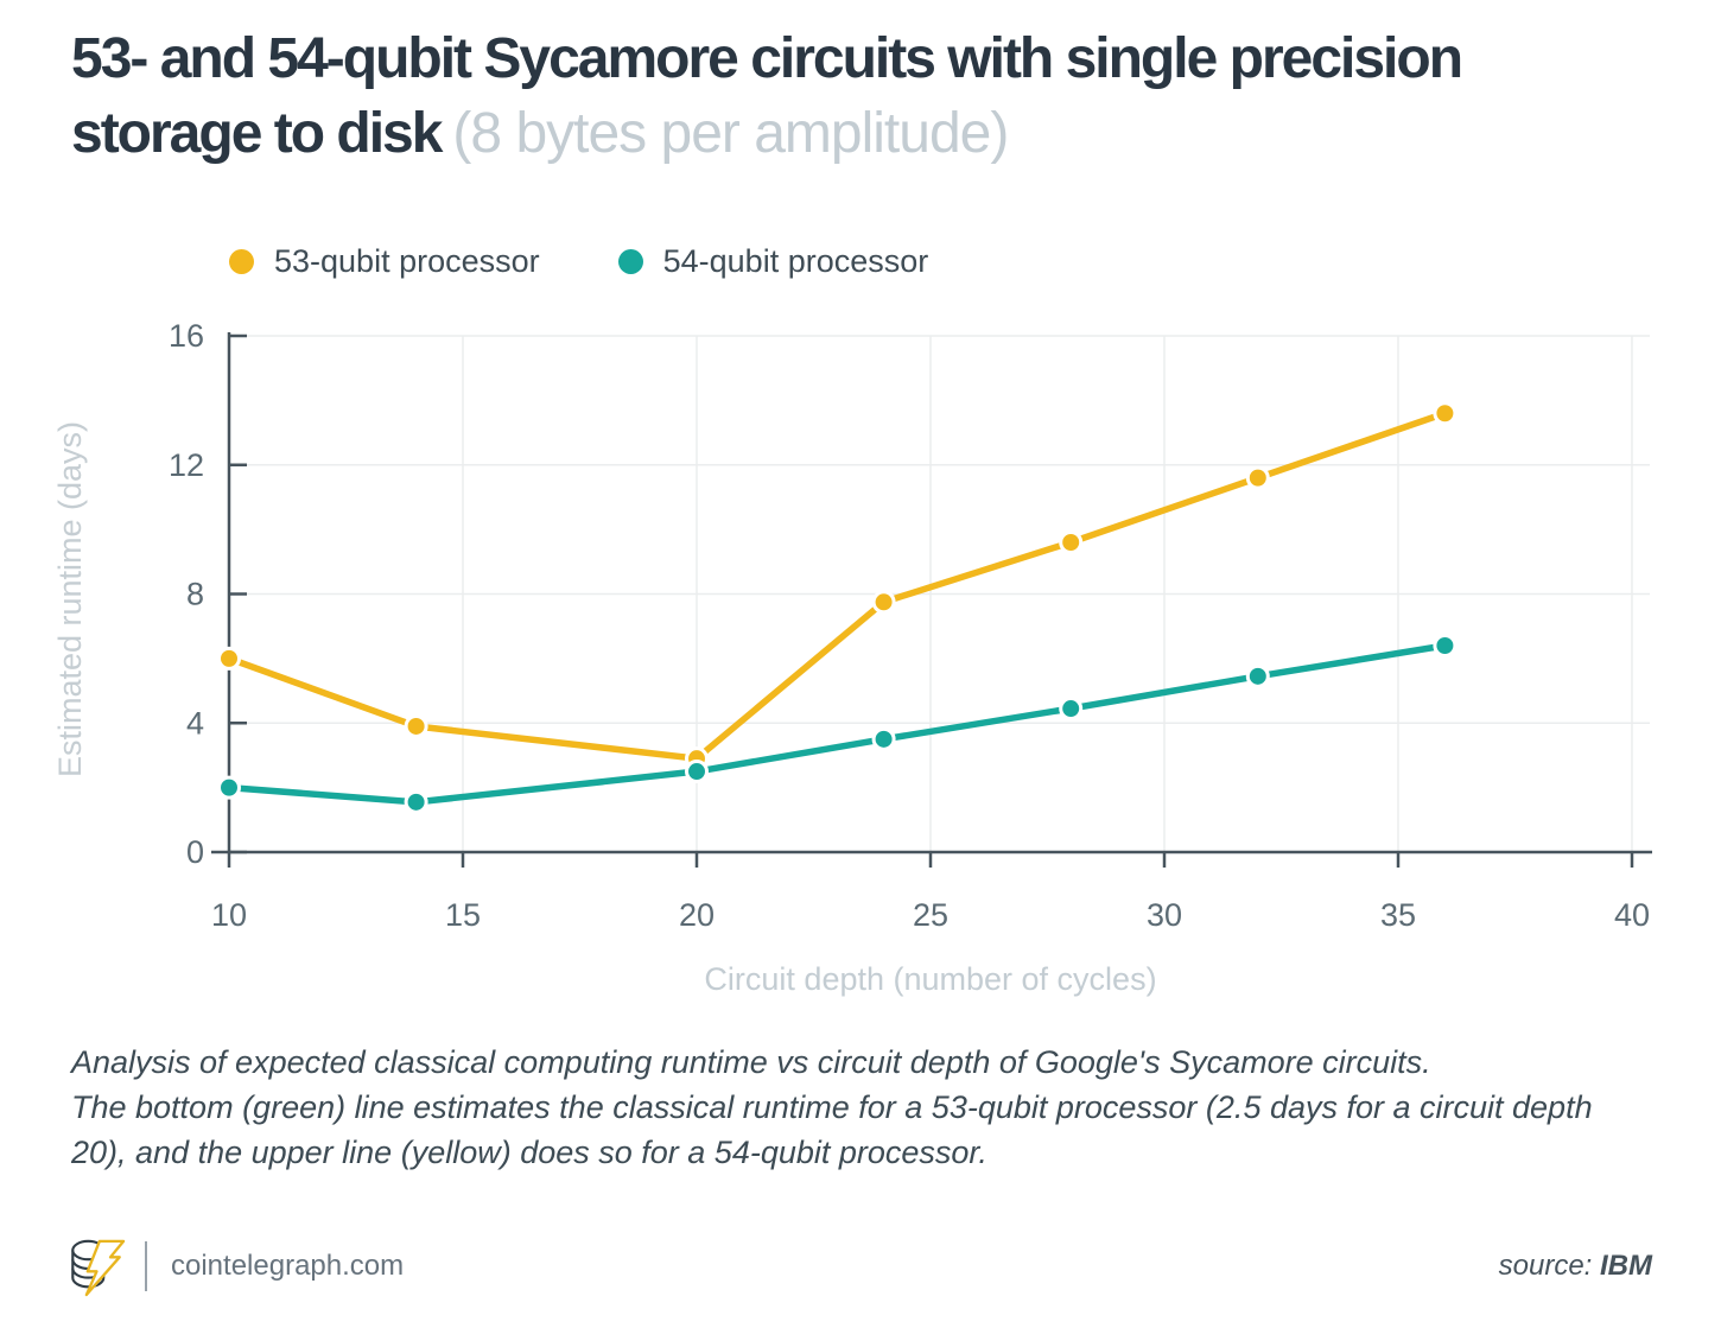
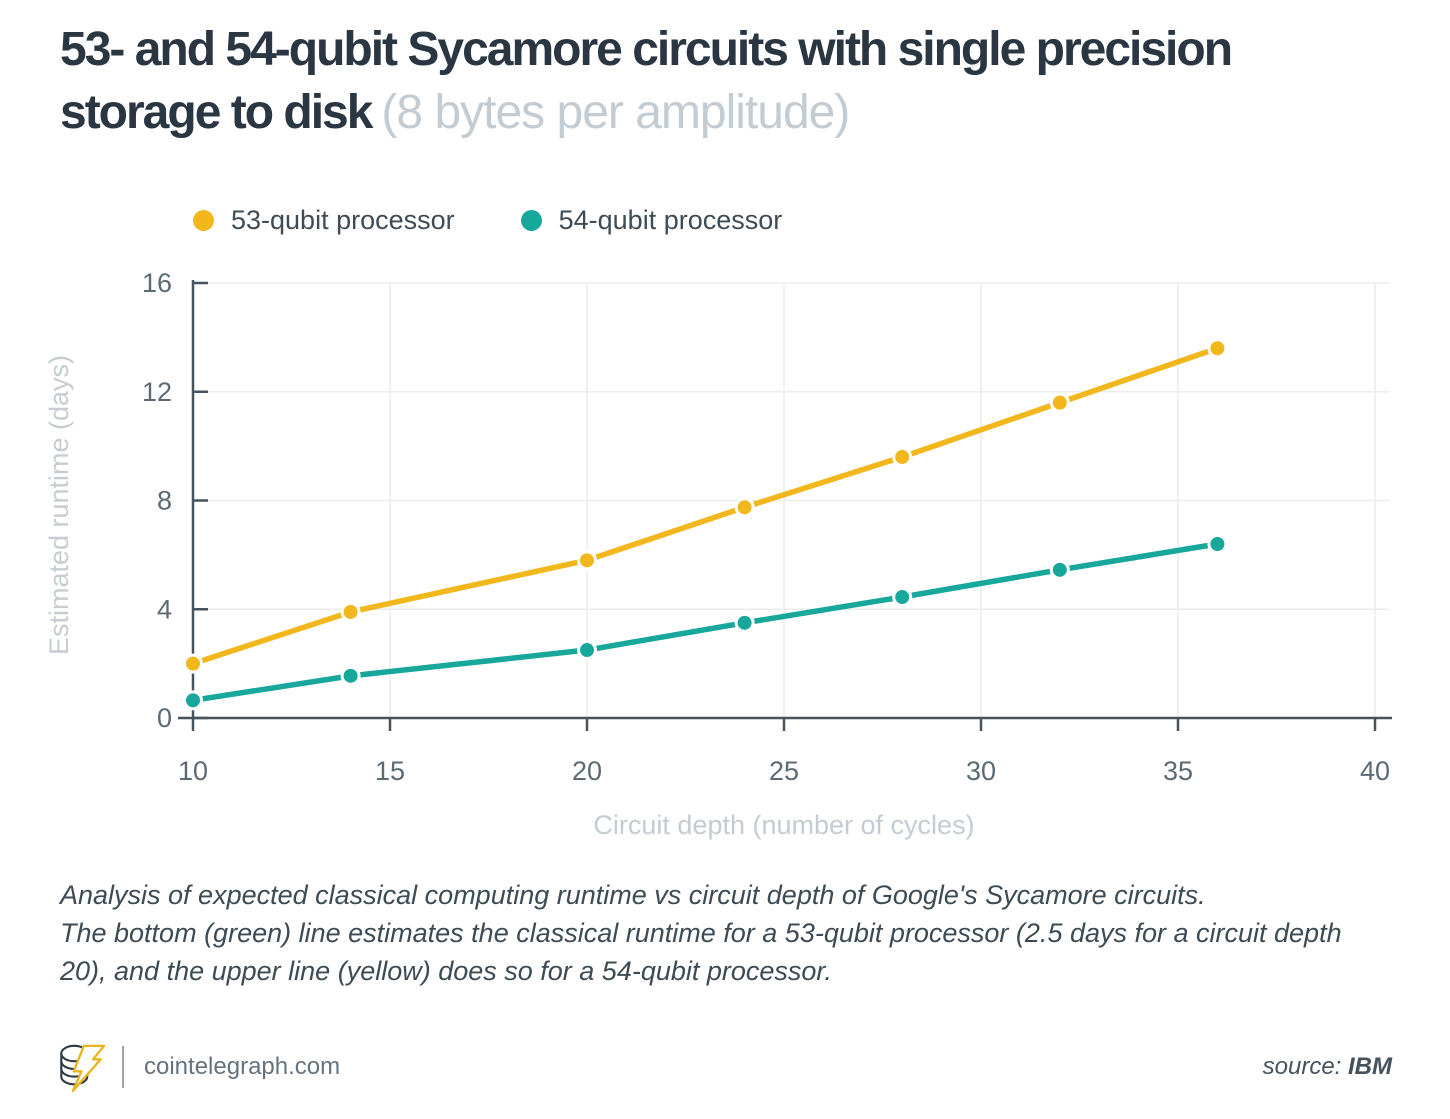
53-qubit processor/10: 6.0 -> 2.0
54-qubit processor/10: 2.0 -> 0.7
53-qubit processor/20: 2.9 -> 5.8
